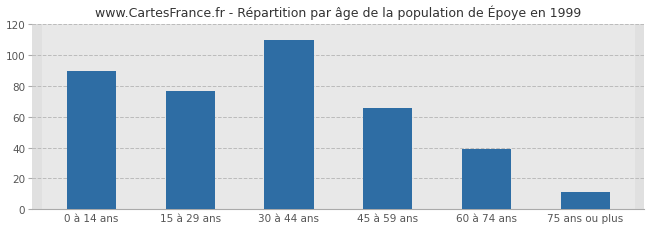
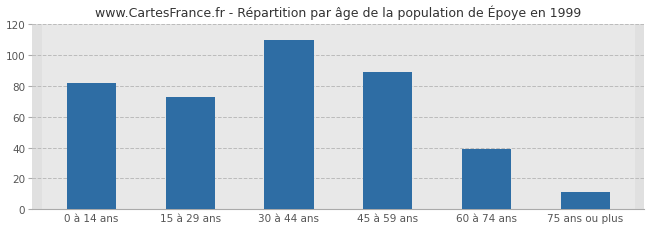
0 à 14 ans: 90 -> 82
15 à 29 ans: 77 -> 73
45 à 59 ans: 66 -> 89
